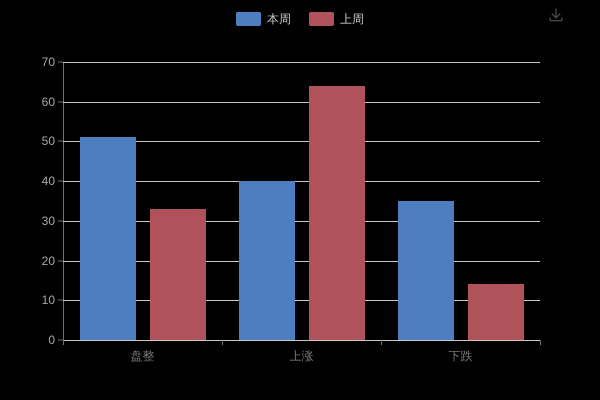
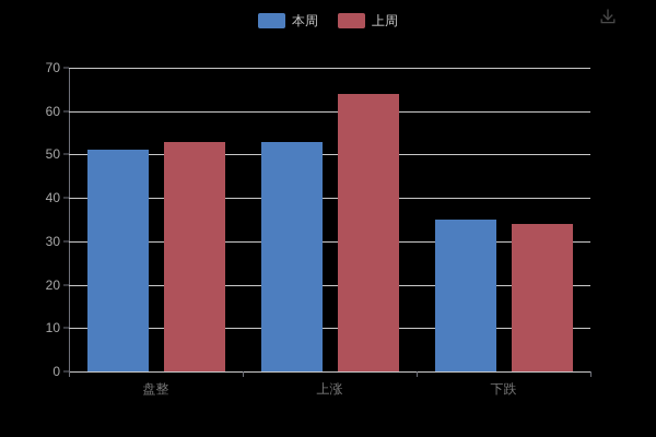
上周/盘整: 33 -> 53
本周/上涨: 40 -> 53
上周/下跌: 14 -> 34
